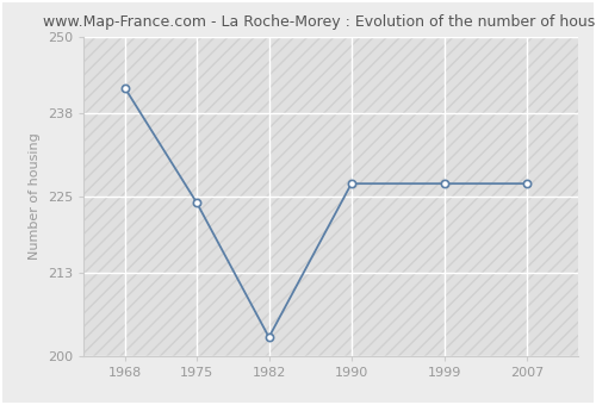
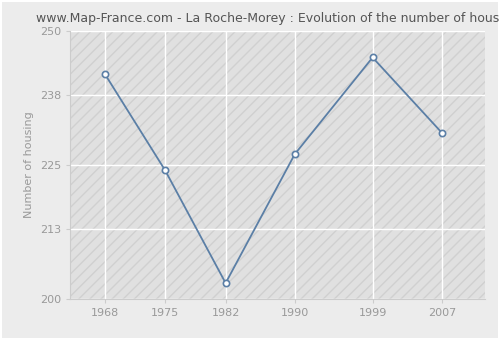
1999: 227 -> 245
2007: 227 -> 231
